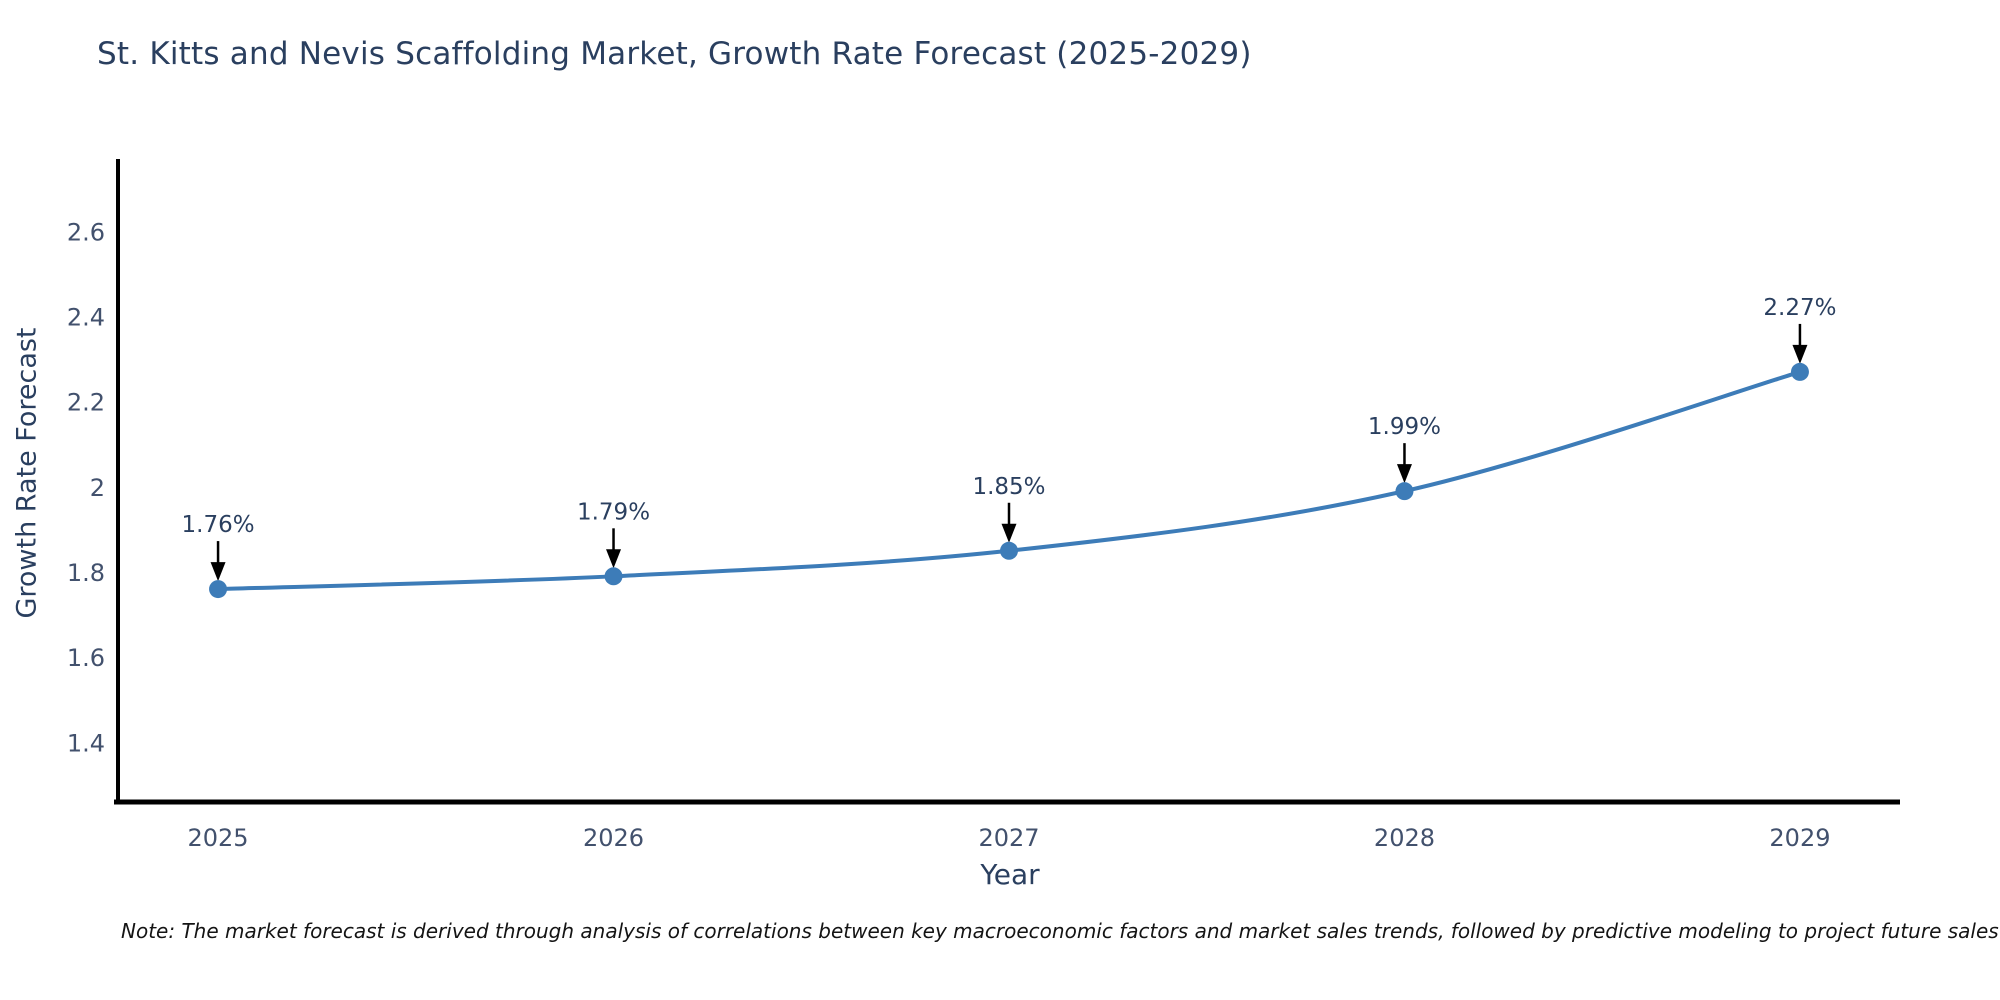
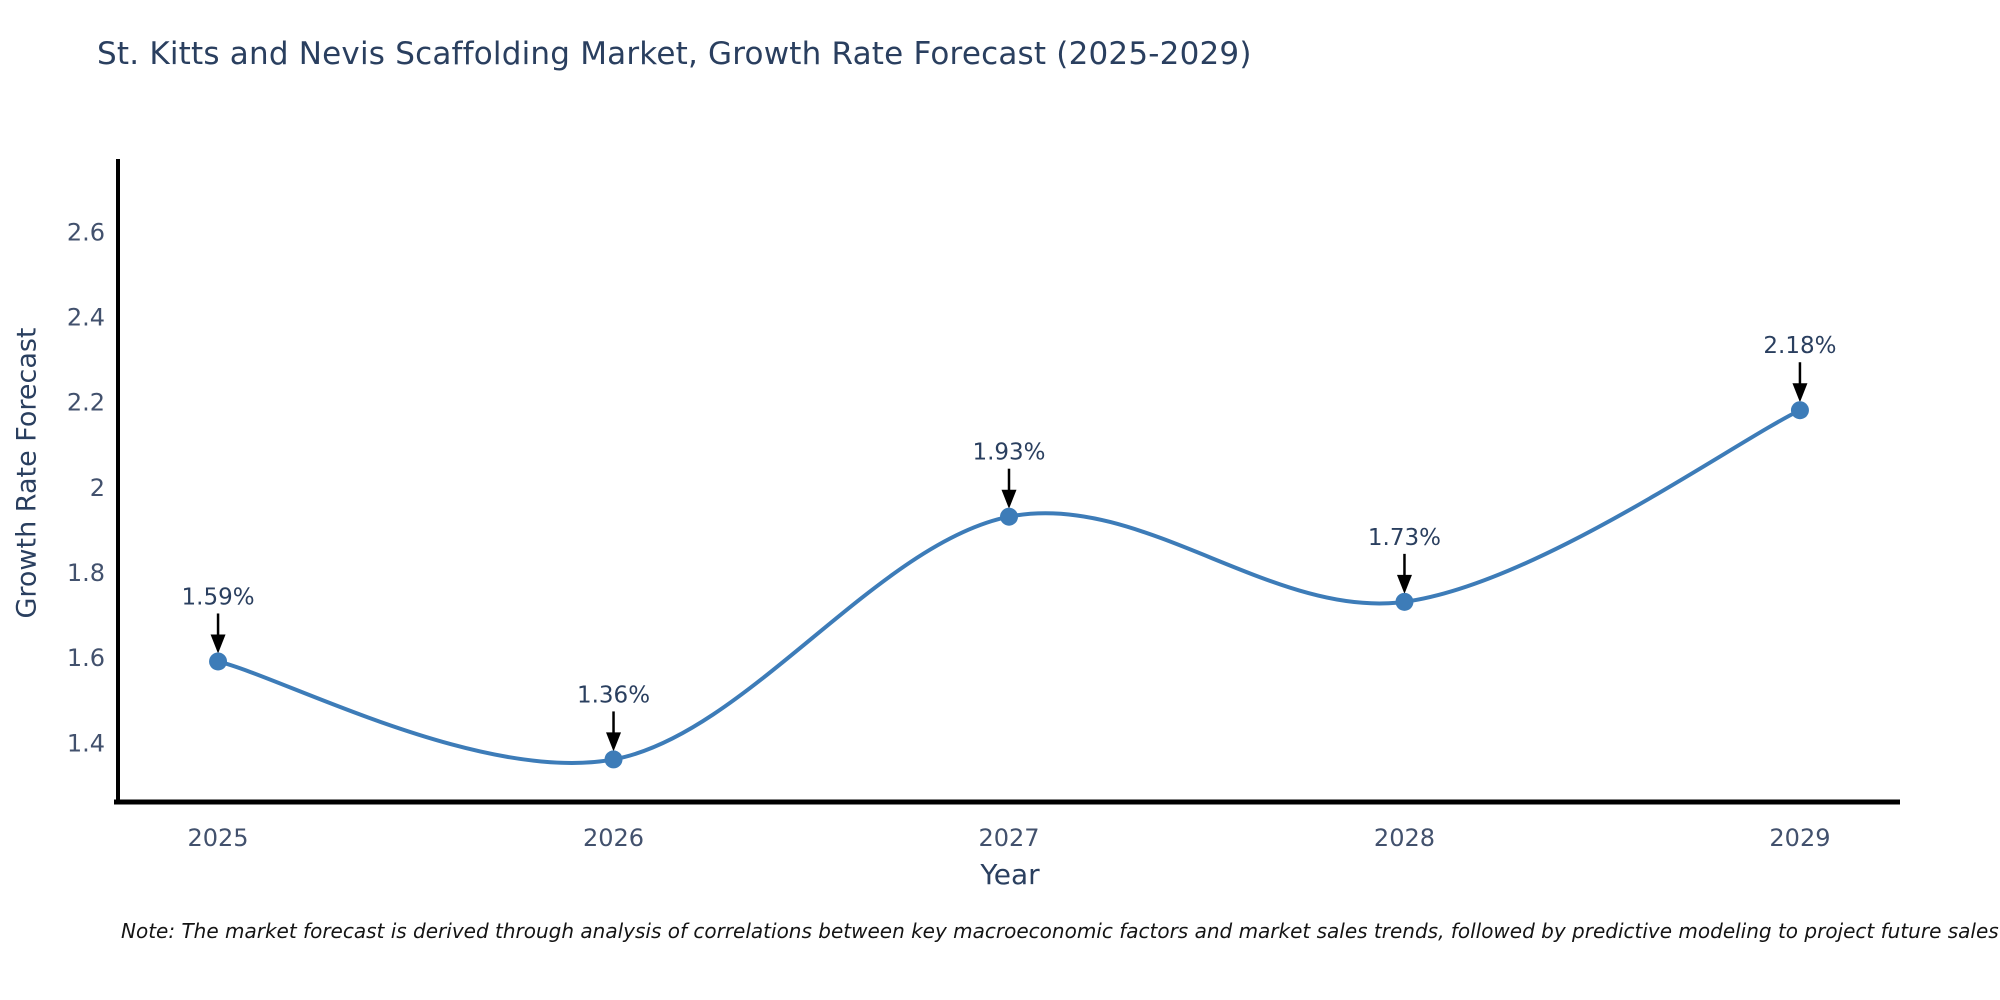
2025: 1.76% -> 1.59%
2026: 1.79% -> 1.36%
2027: 1.85% -> 1.93%
2028: 1.99% -> 1.73%
2029: 2.27% -> 2.18%
